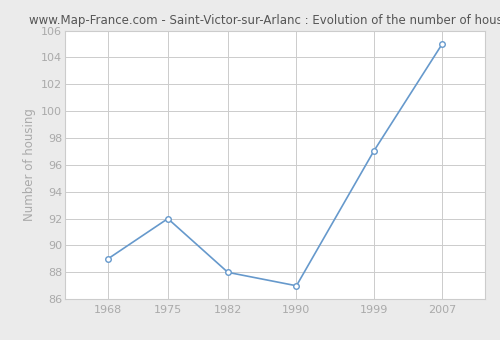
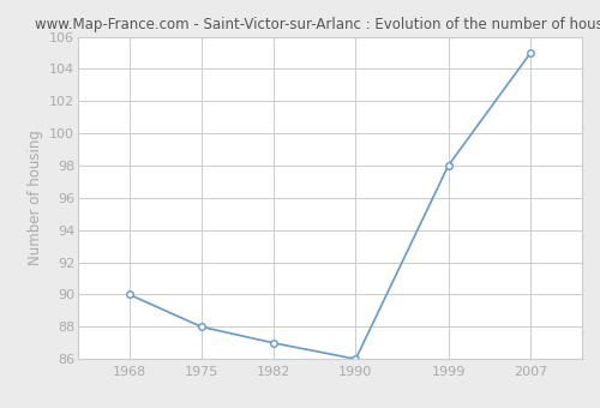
1968: 89 -> 90
1975: 92 -> 88
1982: 88 -> 87
1990: 87 -> 86
1999: 97 -> 98
